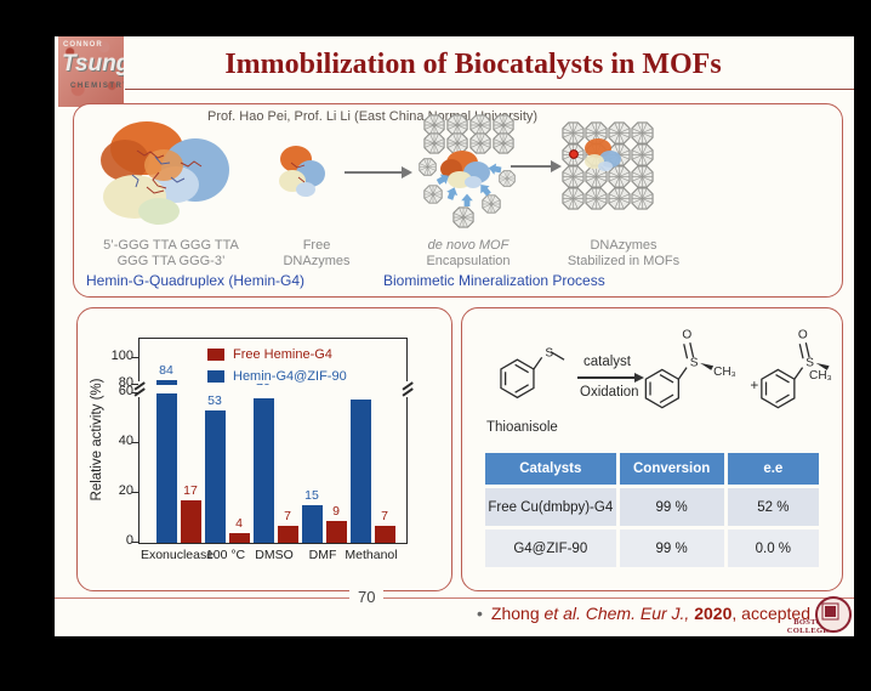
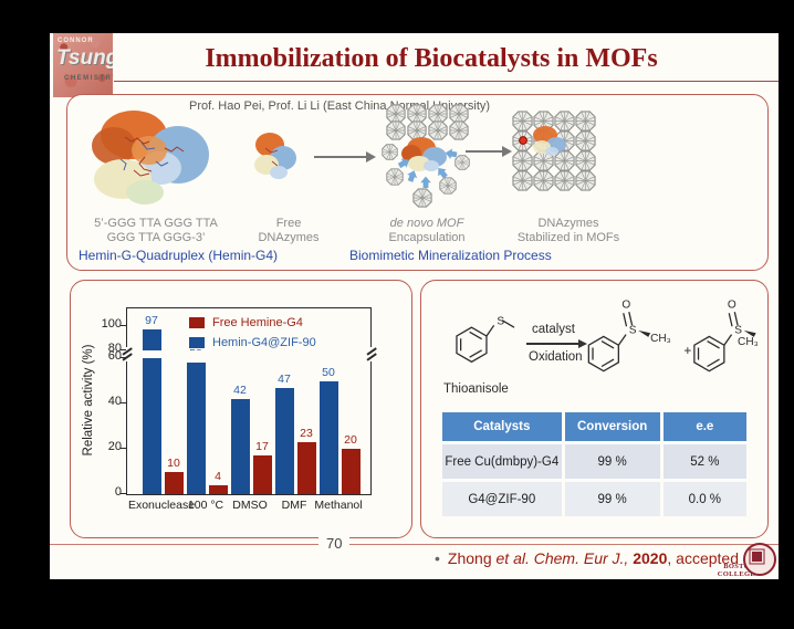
Hemin-G4@ZIF-90/Exonuclease: 84 -> 97
Free Hemine-G4/Exonuclease: 17 -> 10
Hemin-G4@ZIF-90/100 °C: 53 -> 58
Hemin-G4@ZIF-90/DMSO: 70 -> 42
Free Hemine-G4/DMSO: 7 -> 17
Hemin-G4@ZIF-90/DMF: 15 -> 47
Free Hemine-G4/DMF: 9 -> 23
Hemin-G4@ZIF-90/Methanol: 69 -> 50
Free Hemine-G4/Methanol: 7 -> 20
